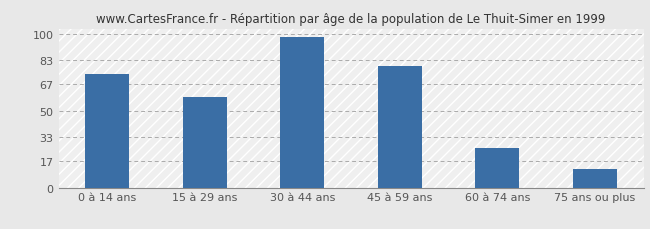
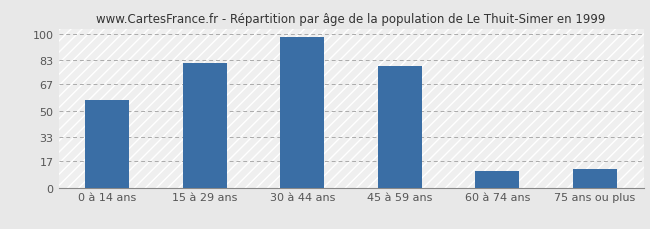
0 à 14 ans: 74 -> 57
15 à 29 ans: 59 -> 81
60 à 74 ans: 26 -> 11
